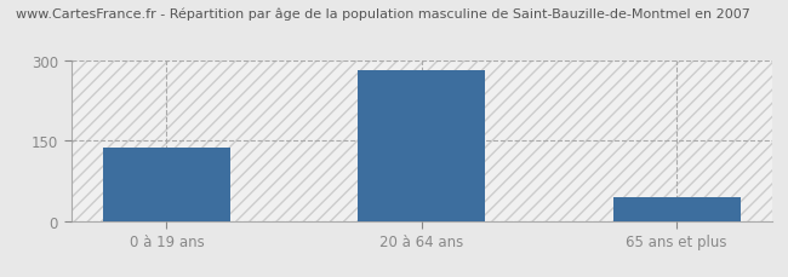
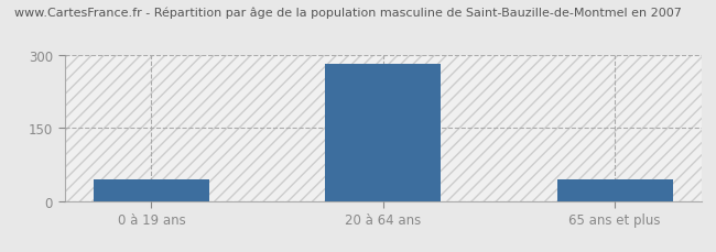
0 à 19 ans: 138 -> 45
